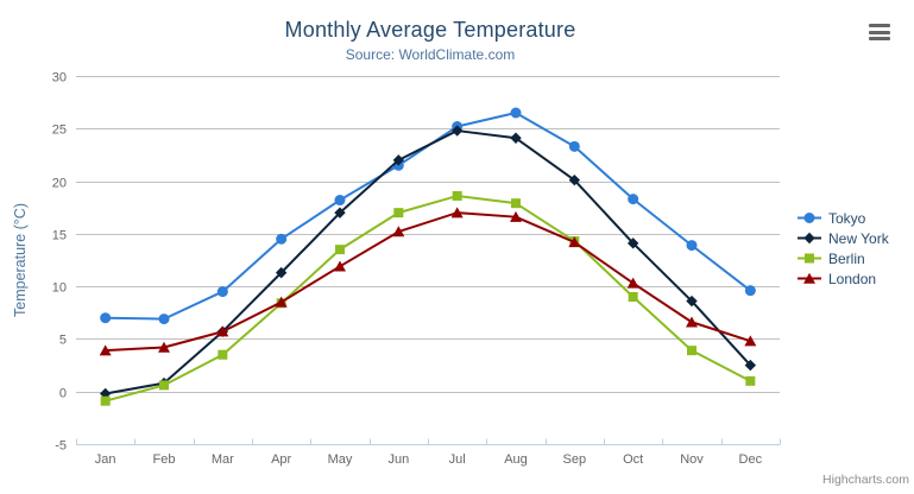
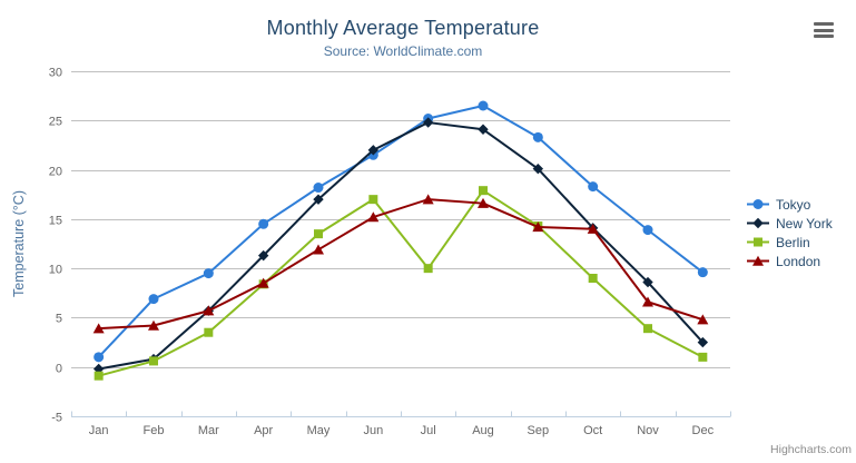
Tokyo/Jan: 7 -> 1
Berlin/Jul: 19 -> 10
London/Oct: 10 -> 14
